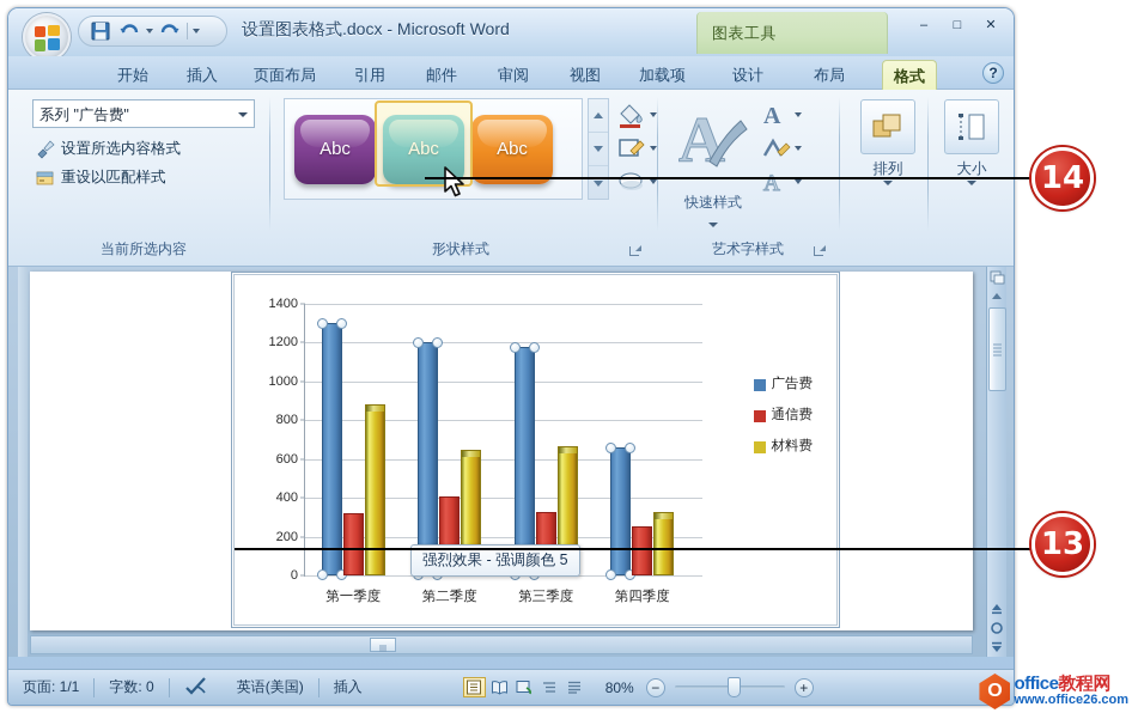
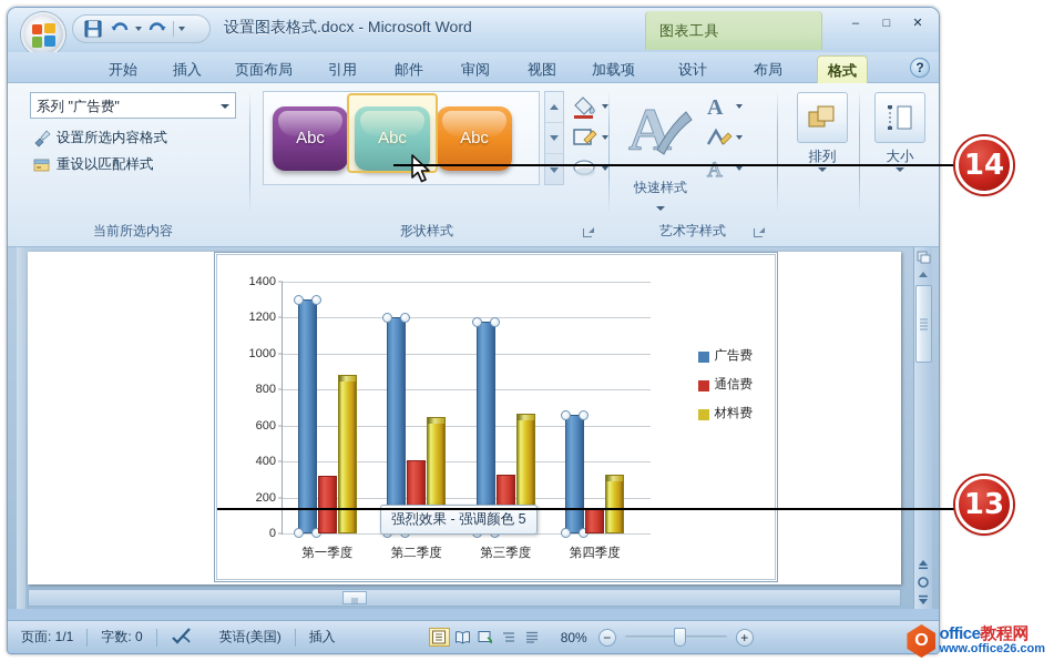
通信费/第四季度: 250 -> 140
